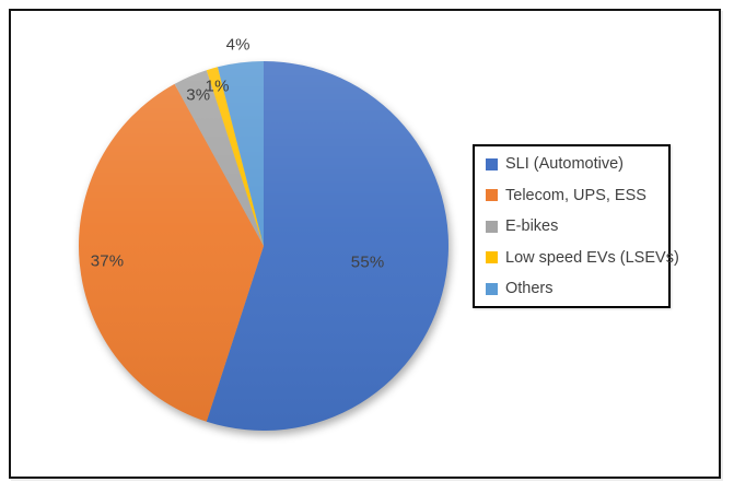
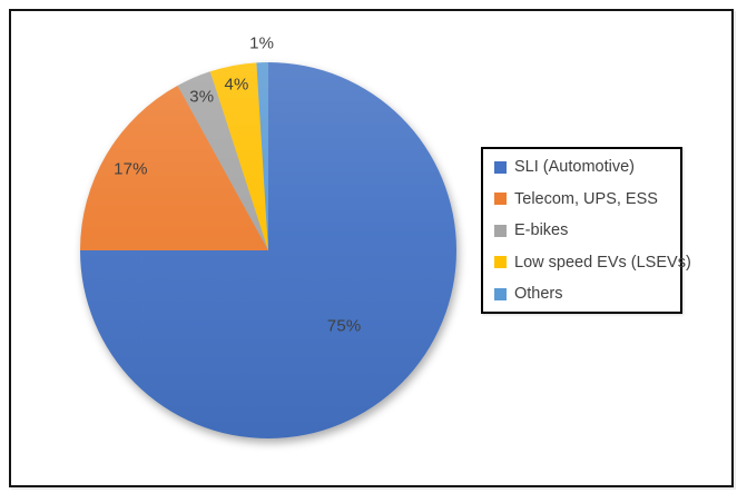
SLI (Automotive): 55% -> 75%
Telecom, UPS, ESS: 37% -> 17%
Low speed EVs (LSEVs): 1% -> 4%
Others: 4% -> 1%
